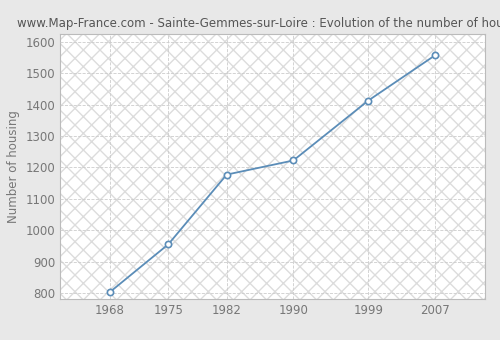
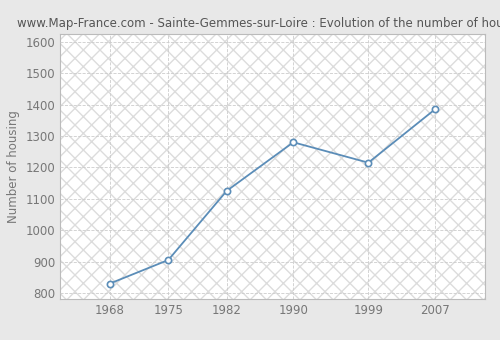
1968: 803 -> 830
1975: 955 -> 905
1982: 1177 -> 1125
1990: 1222 -> 1280
1999: 1413 -> 1215
2007: 1557 -> 1385
